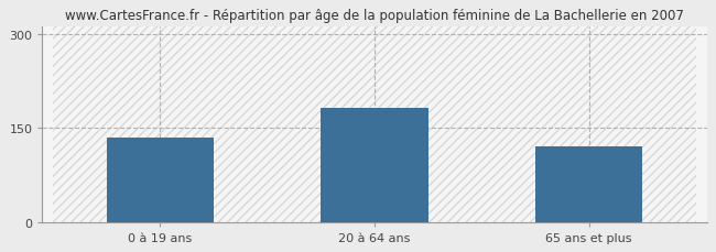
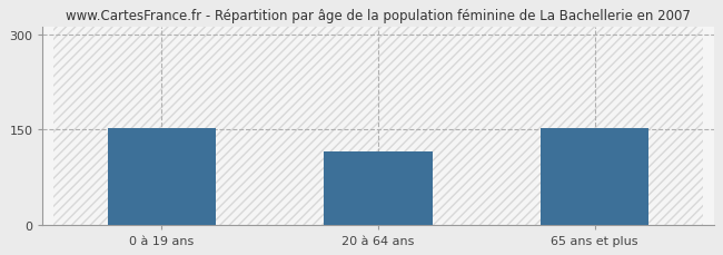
0 à 19 ans: 135 -> 152
20 à 64 ans: 183 -> 116
65 ans et plus: 120 -> 152
